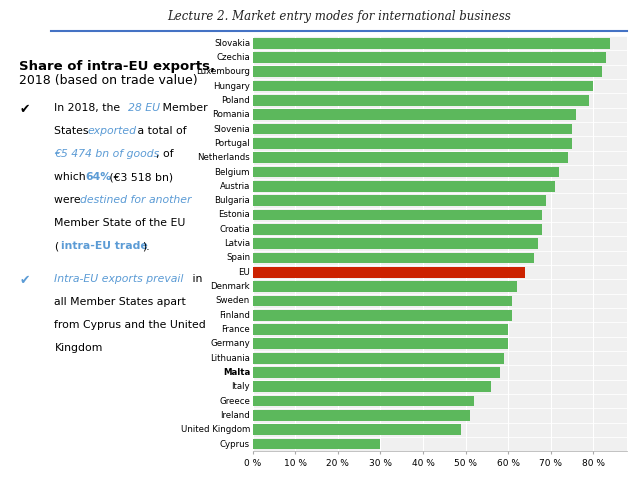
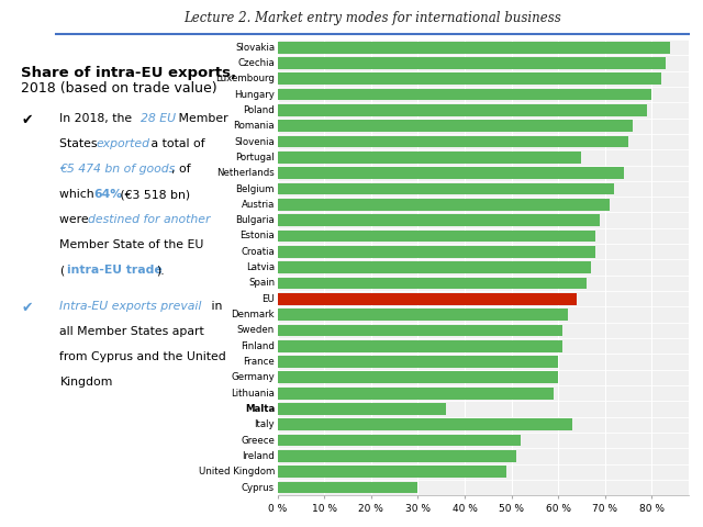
Portugal: 75 % -> 65 %
Malta: 58 % -> 36 %
Italy: 56 % -> 63 %
